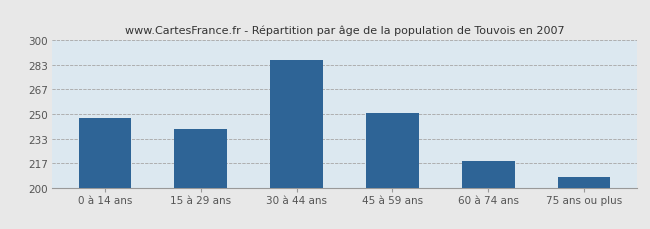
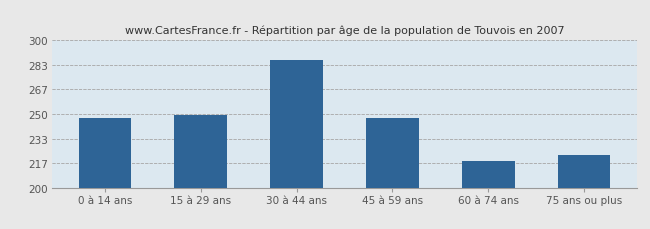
15 à 29 ans: 240 -> 249
45 à 59 ans: 251 -> 247
75 ans ou plus: 207 -> 222
